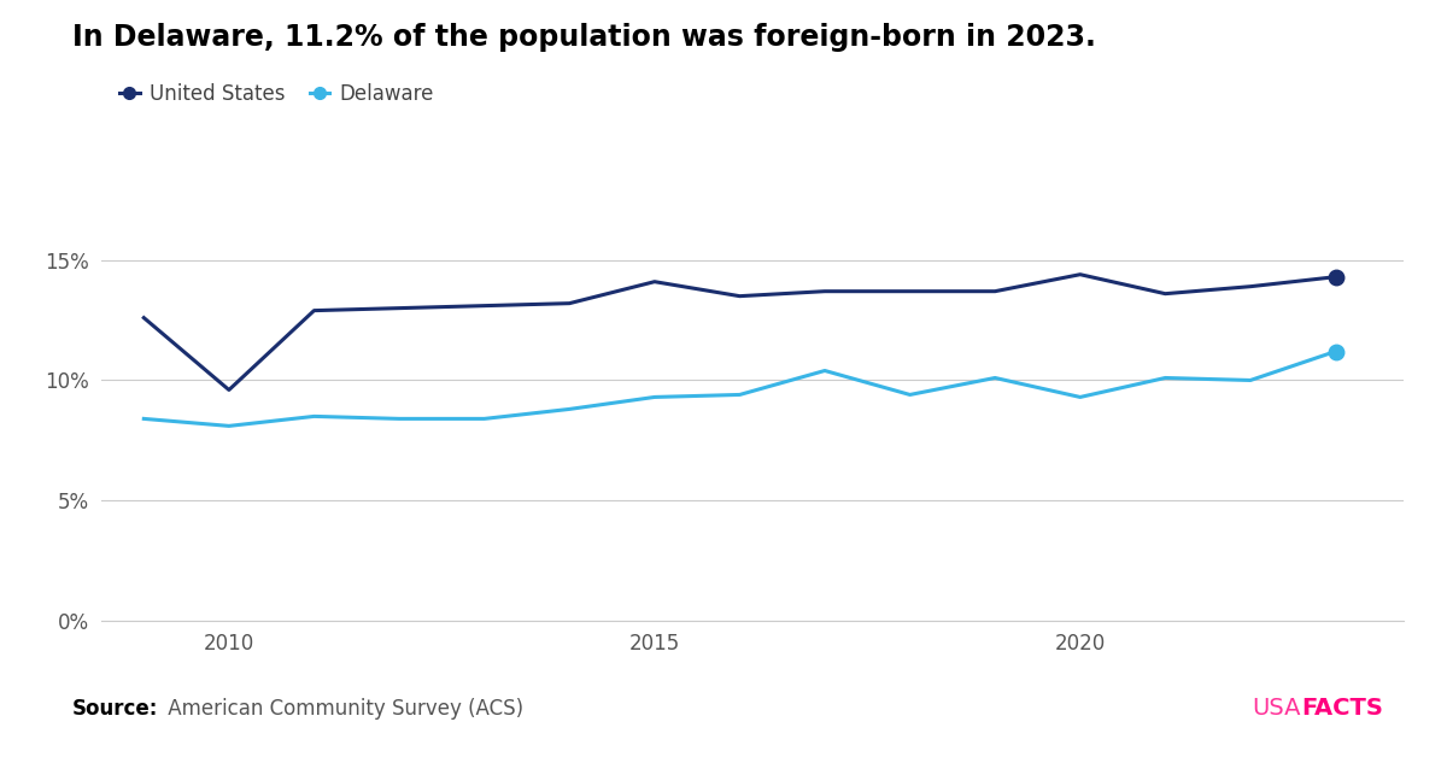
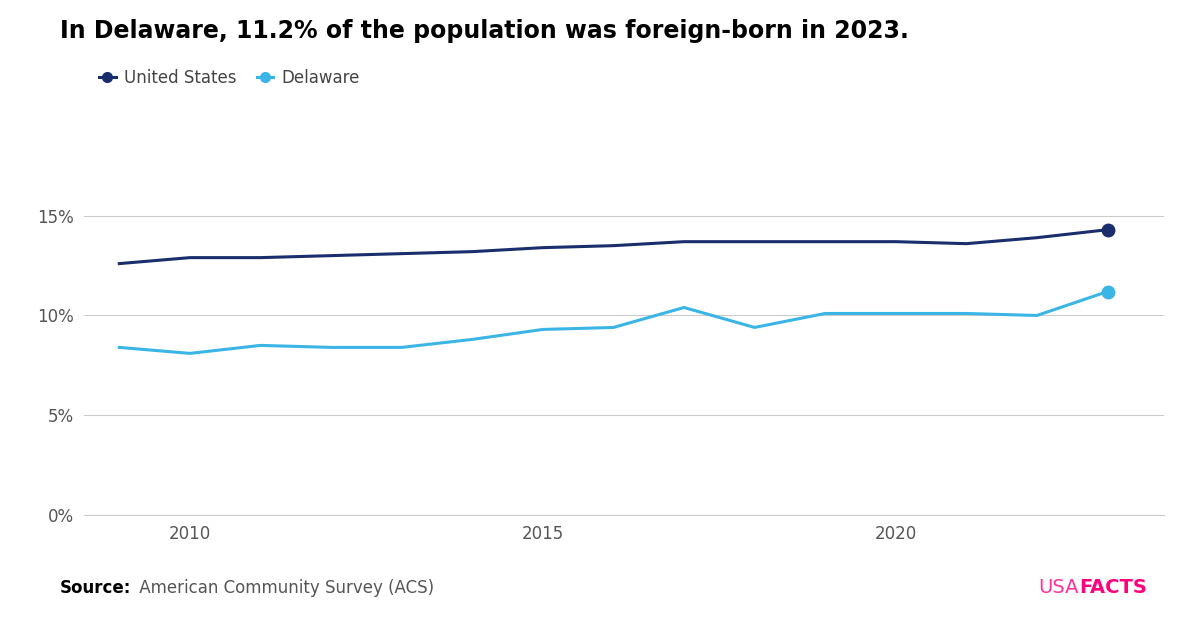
United States/2010: 9.6% -> 12.9%
United States/2015: 14.1% -> 13.4%
United States/2020: 14.4% -> 13.7%
Delaware/2020: 9.3% -> 10.1%
